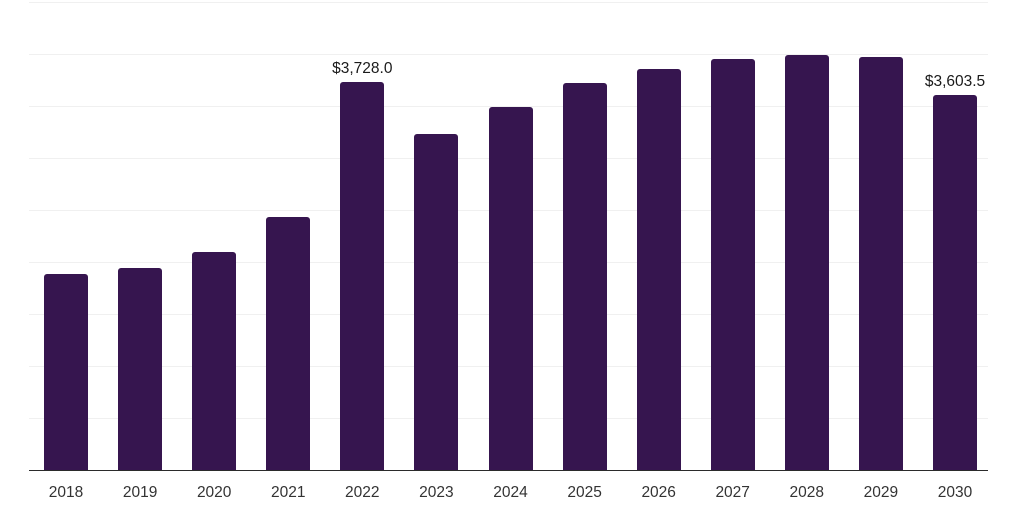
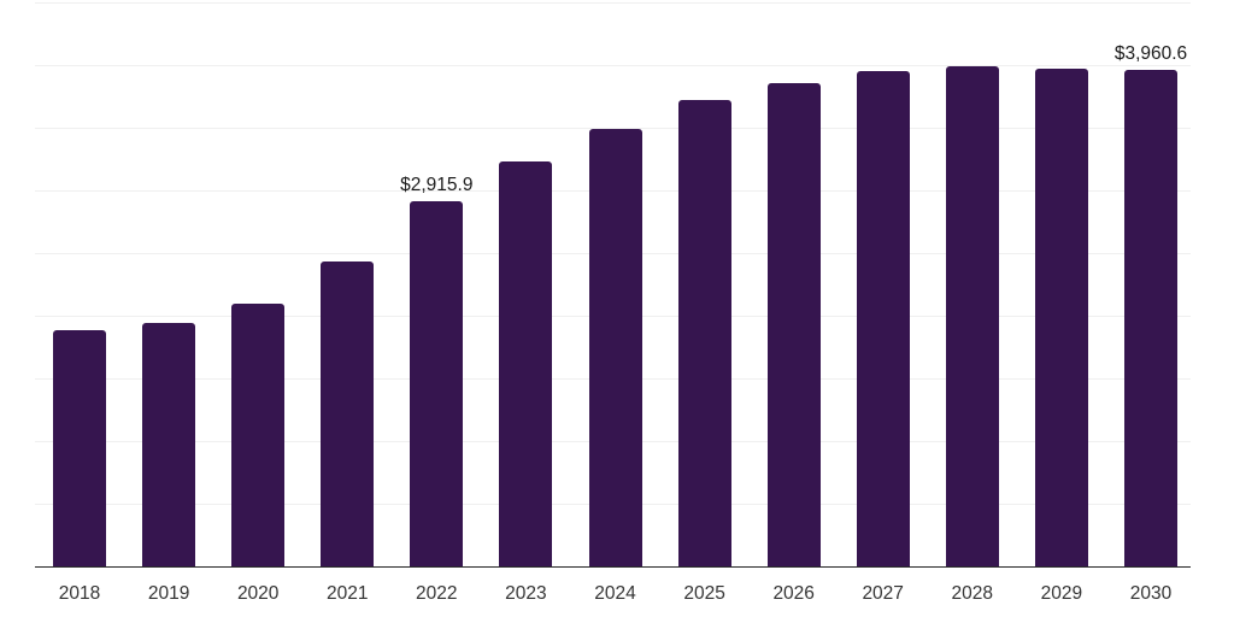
2022: $3,728.0 -> $2,915.9
2030: $3,603.5 -> $3,960.6
